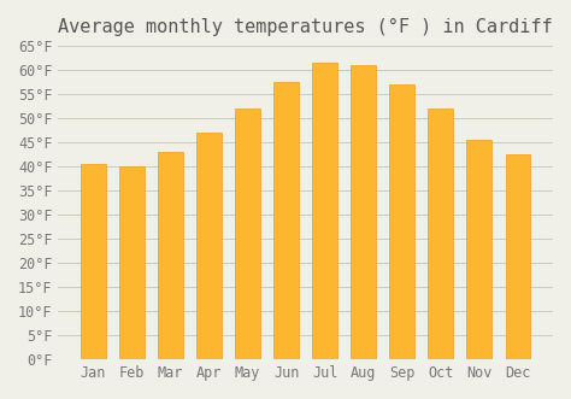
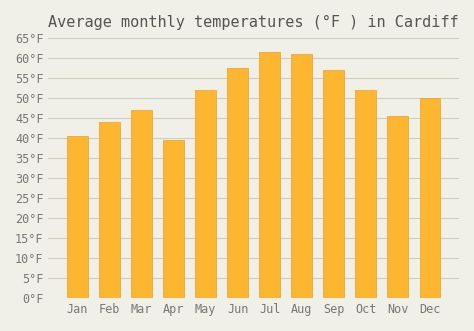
Feb: 40.0°F -> 44.0°F
Mar: 43.0°F -> 47.0°F
Apr: 47.0°F -> 39.5°F
Dec: 42.5°F -> 50.0°F
